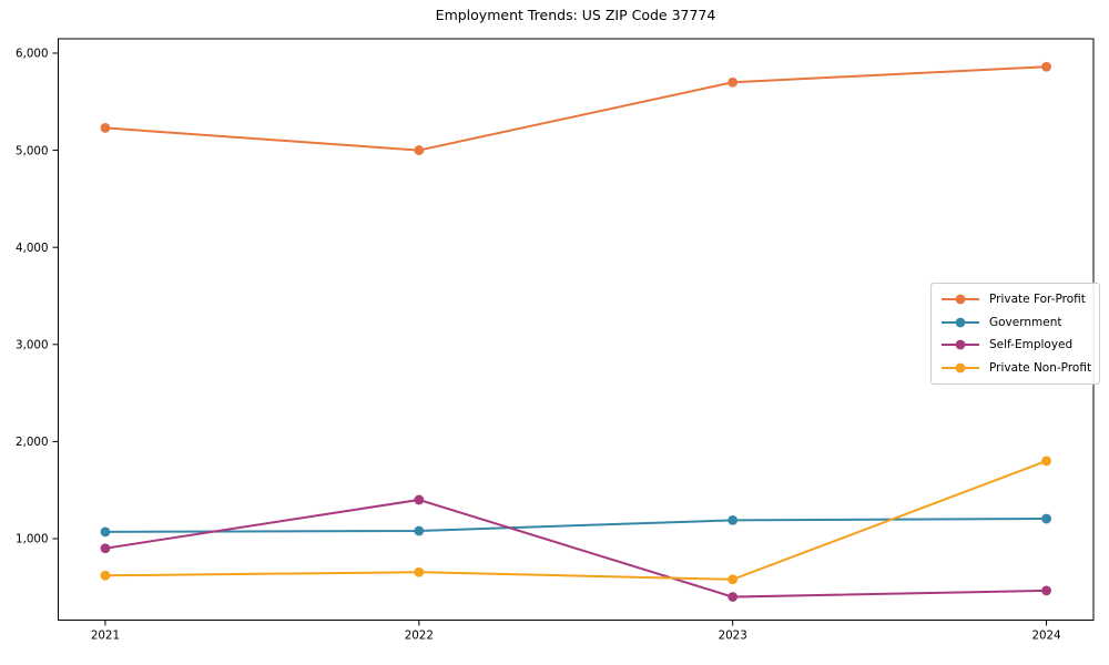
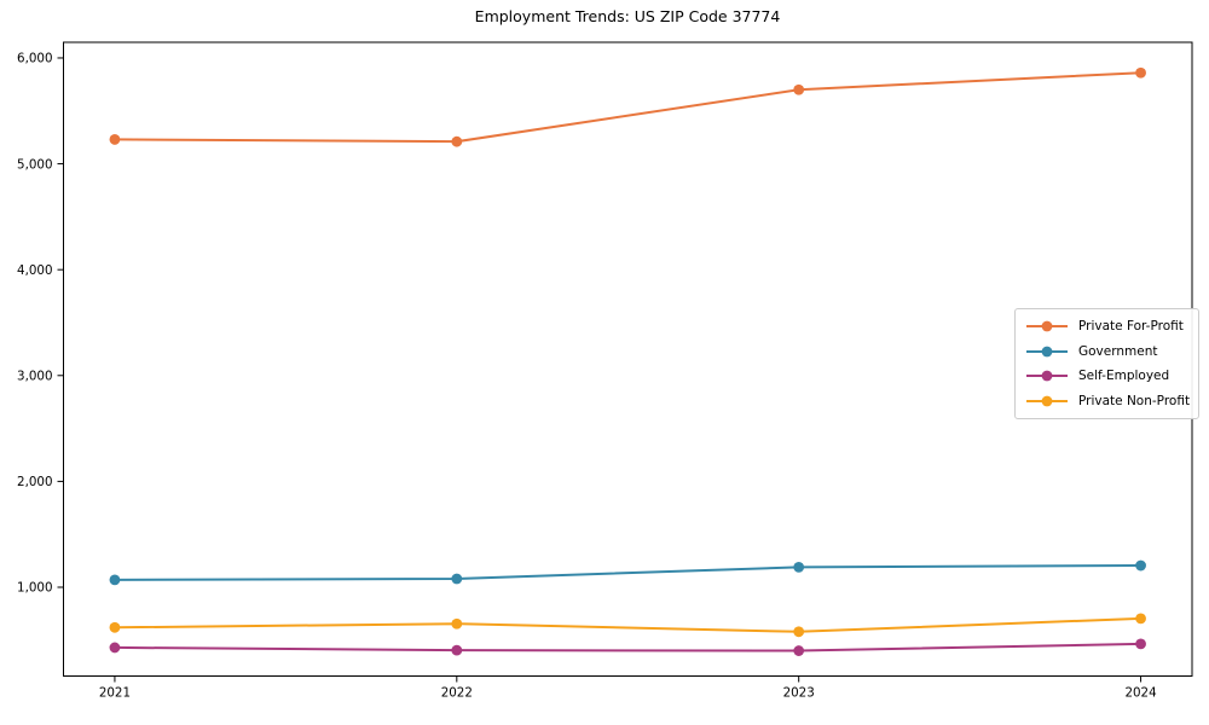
Self-Employed/2021: 900 -> 400
Private For-Profit/2022: 5000 -> 5200
Self-Employed/2022: 1400 -> 400
Private Non-Profit/2024: 1800 -> 700
